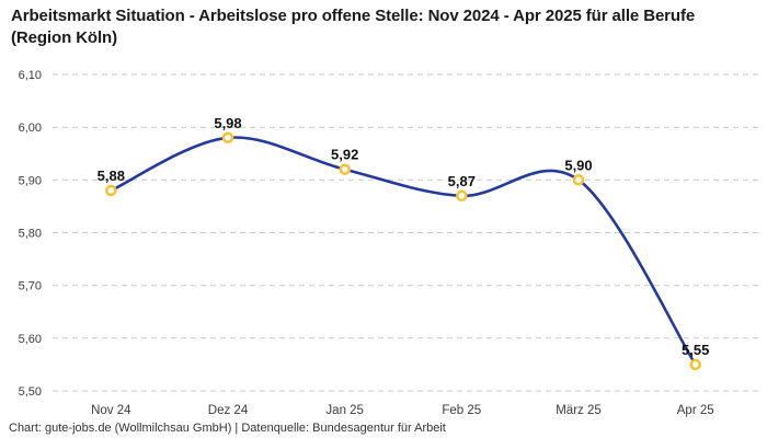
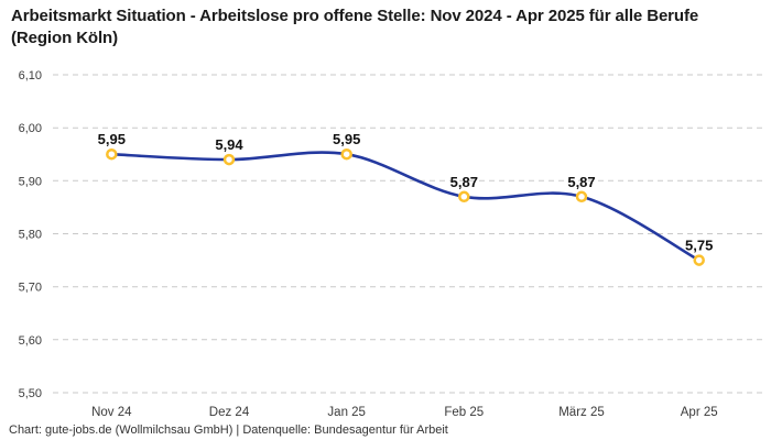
Nov 24: 5,88 -> 5,95
Dez 24: 5,98 -> 5,94
Jan 25: 5,92 -> 5,95
März 25: 5,90 -> 5,87
Apr 25: 5,55 -> 5,75
